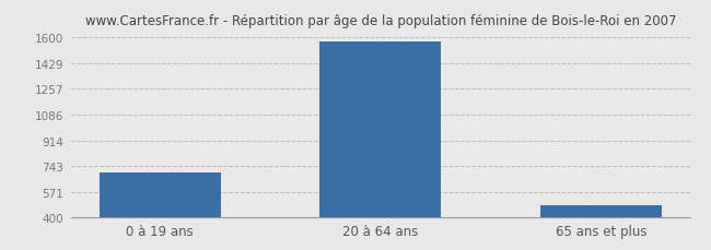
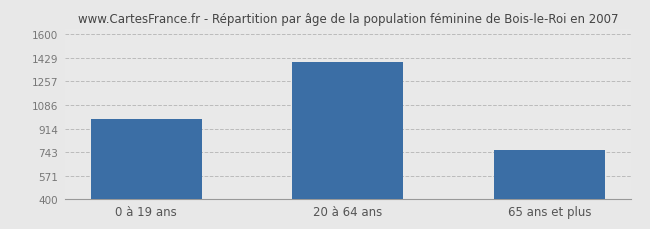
0 à 19 ans: 700 -> 980
20 à 64 ans: 1570 -> 1400
65 ans et plus: 480 -> 760
